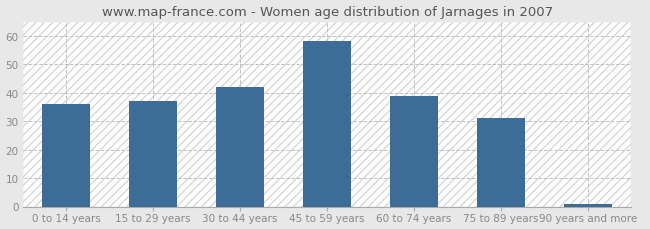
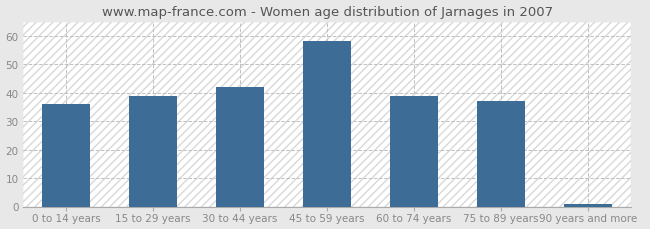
15 to 29 years: 37 -> 39
75 to 89 years: 31 -> 37
